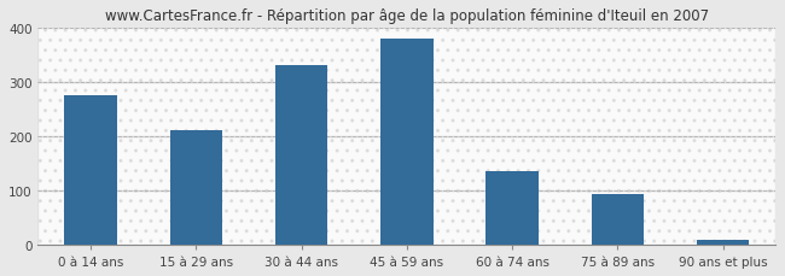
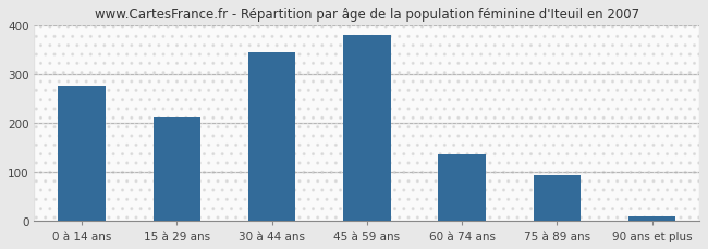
30 à 44 ans: 330 -> 345
